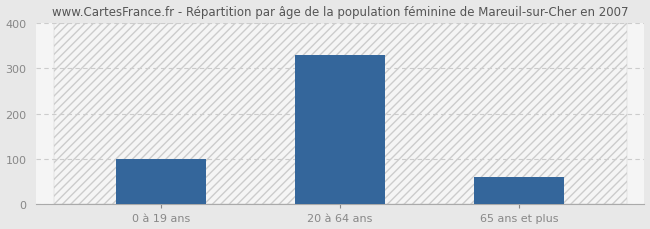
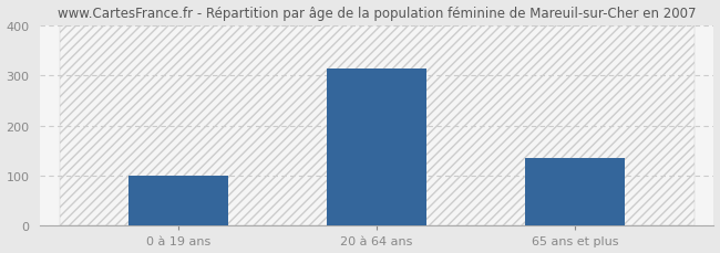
20 à 64 ans: 330 -> 313
65 ans et plus: 60 -> 135
